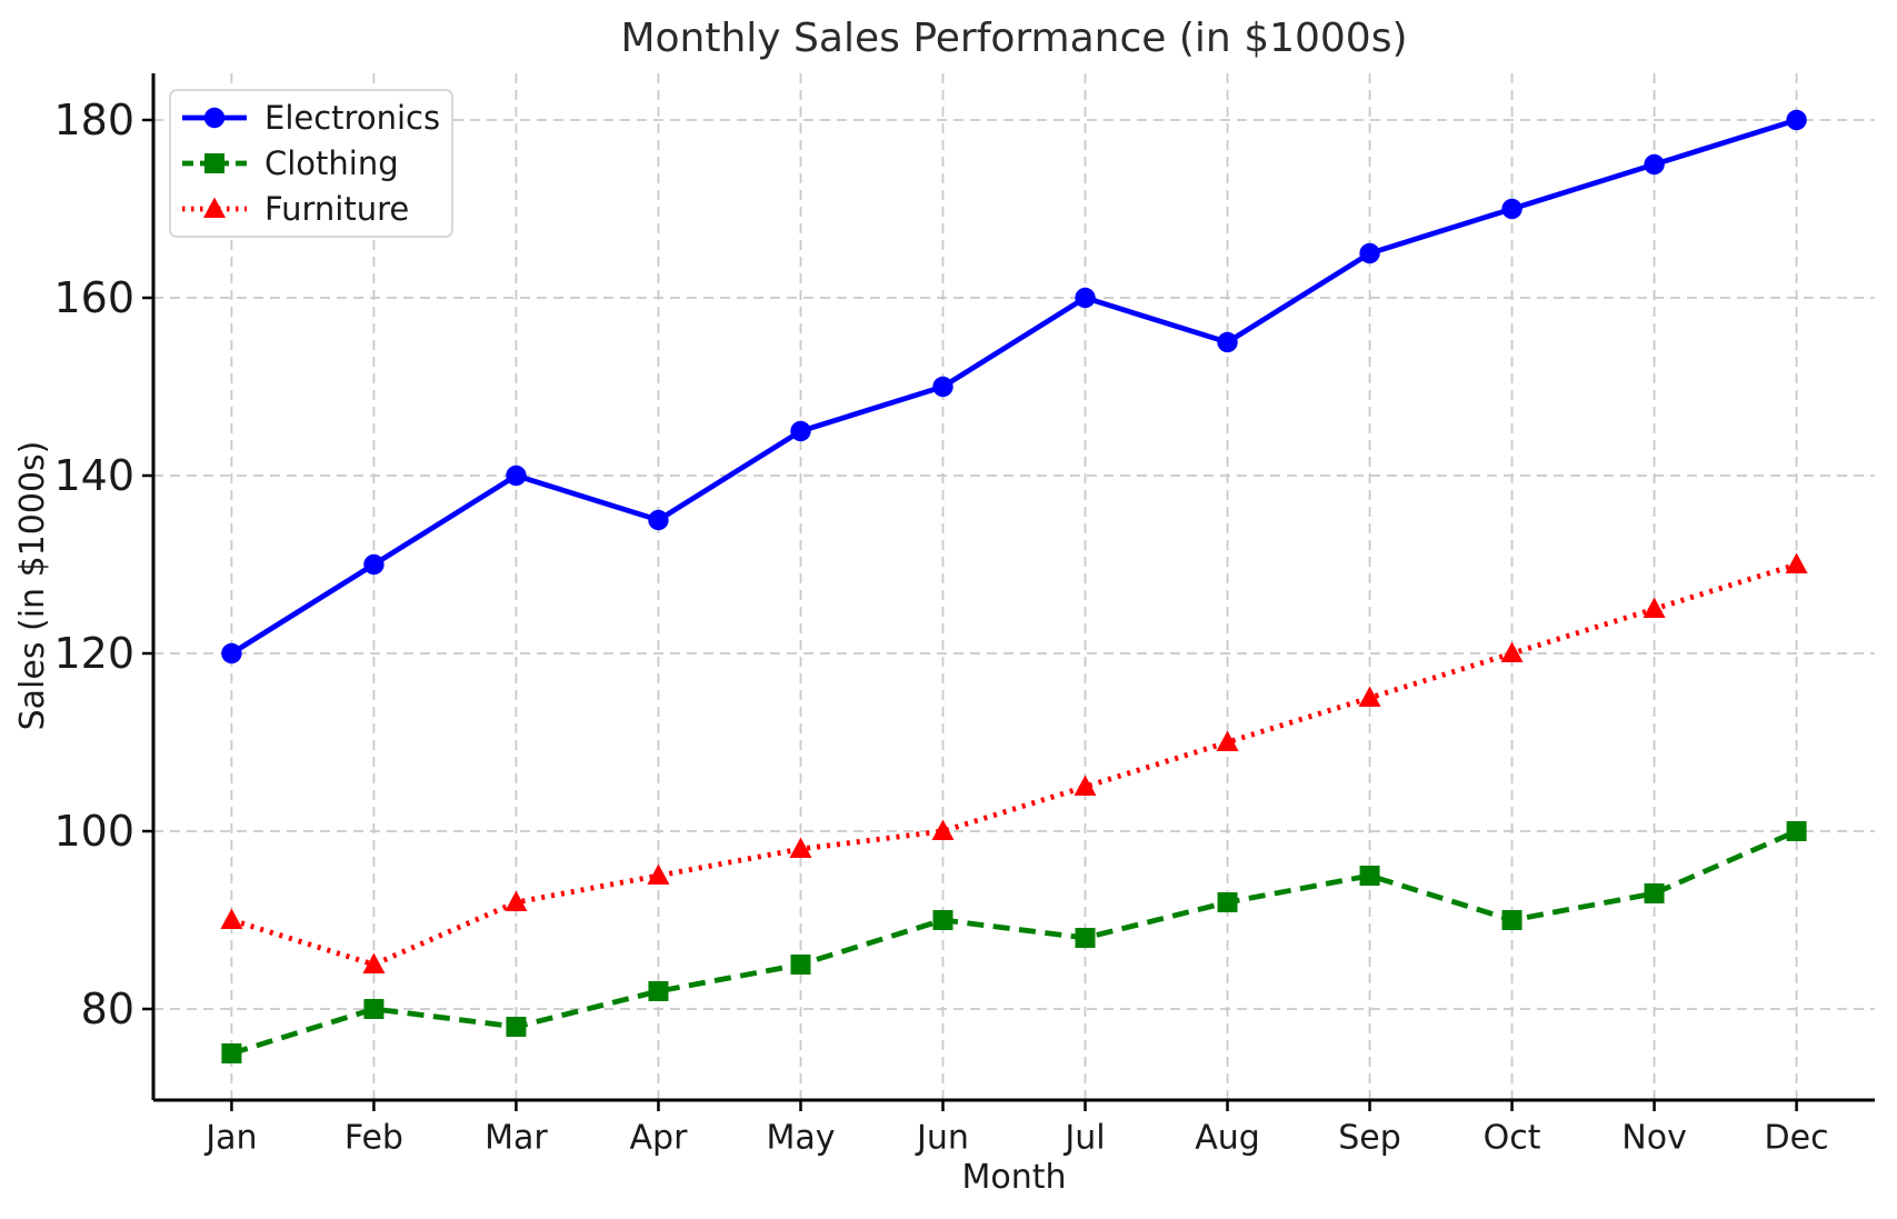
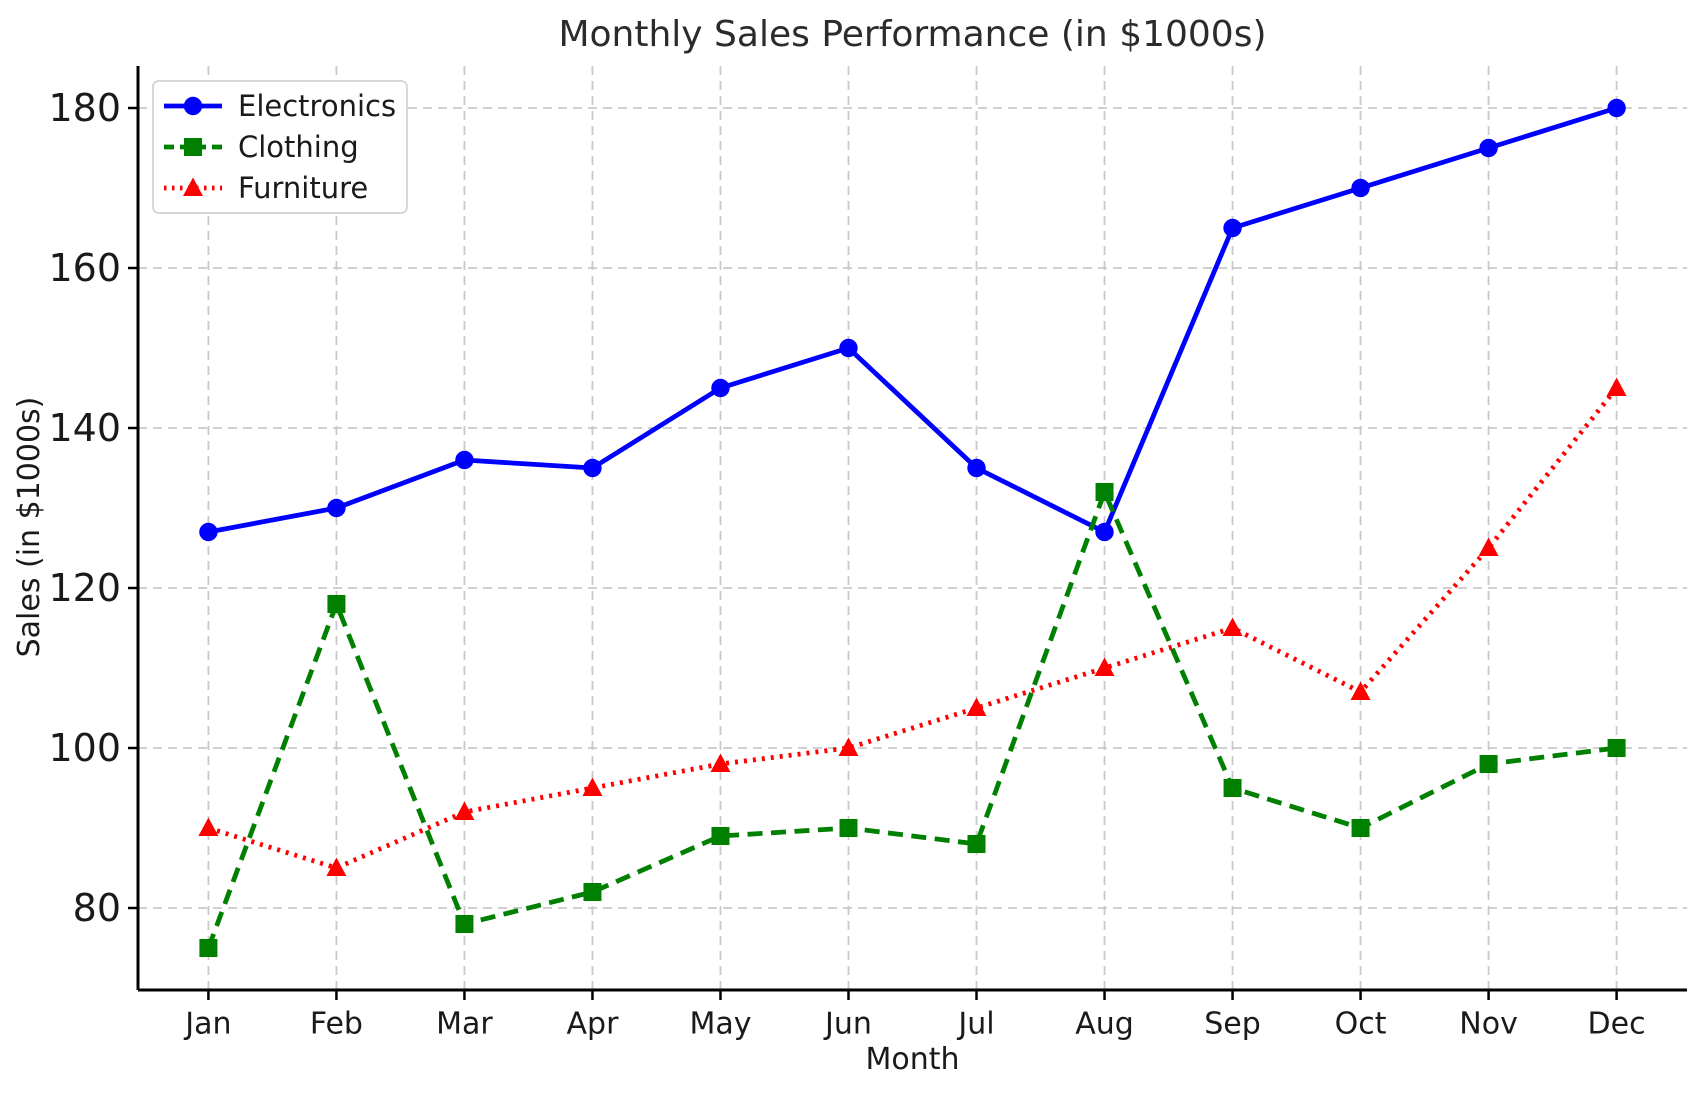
Electronics/Jan: 120 -> 127
Clothing/Feb: 80 -> 118
Electronics/Mar: 140 -> 136
Clothing/May: 85 -> 89
Electronics/Jul: 160 -> 135
Electronics/Aug: 155 -> 127
Clothing/Aug: 92 -> 132
Furniture/Oct: 120 -> 107
Clothing/Nov: 93 -> 98
Furniture/Dec: 130 -> 145
